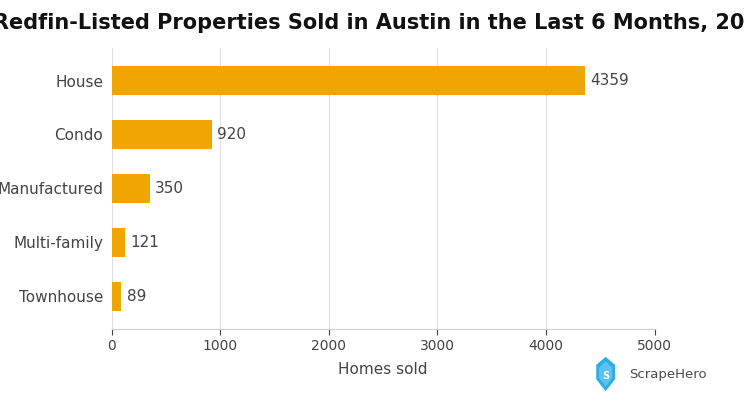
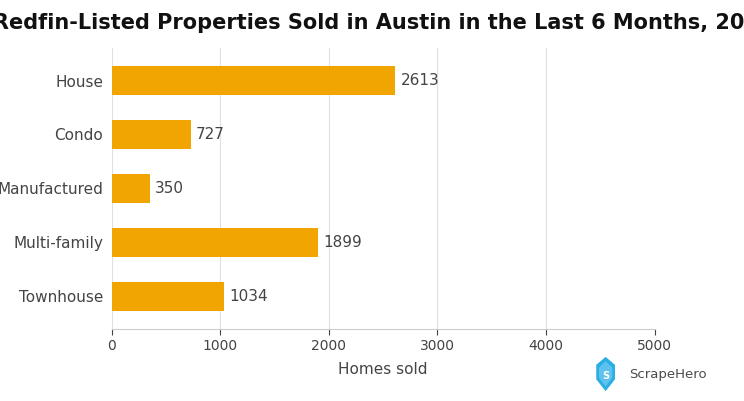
House: 4359 -> 2613
Condo: 920 -> 727
Multi-family: 121 -> 1899
Townhouse: 89 -> 1034
